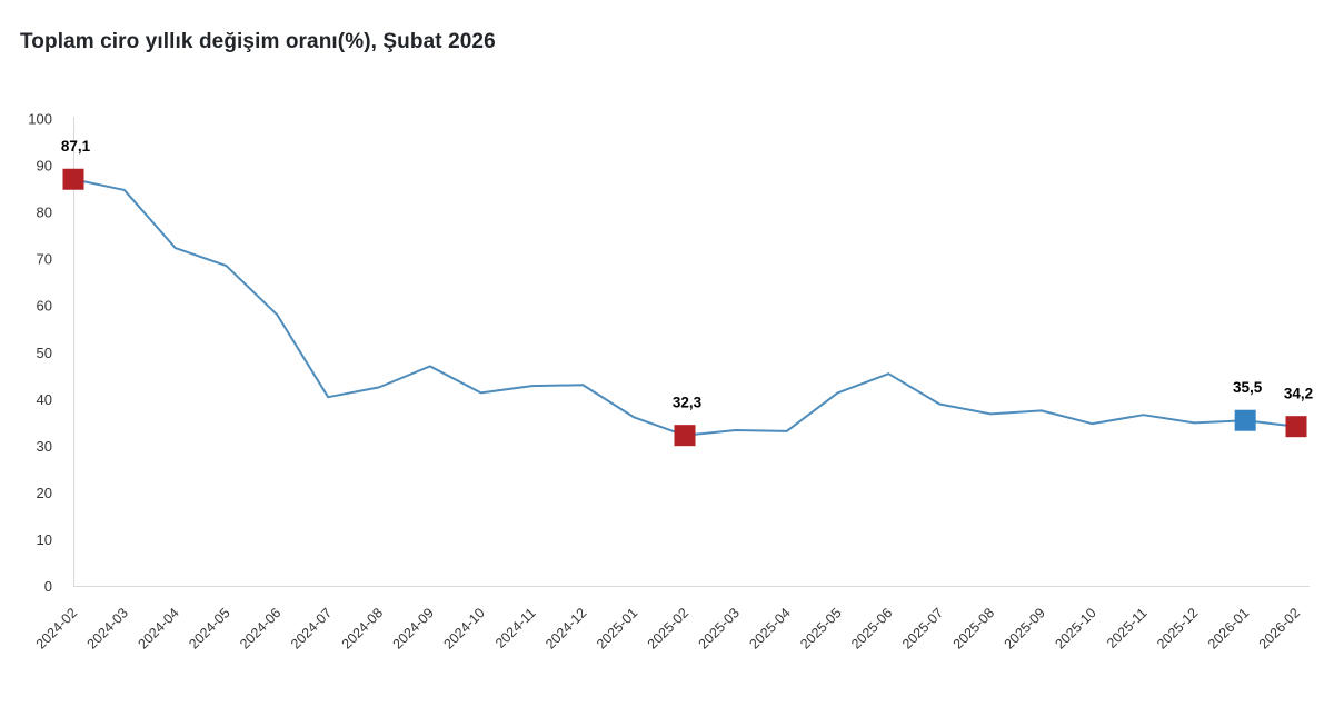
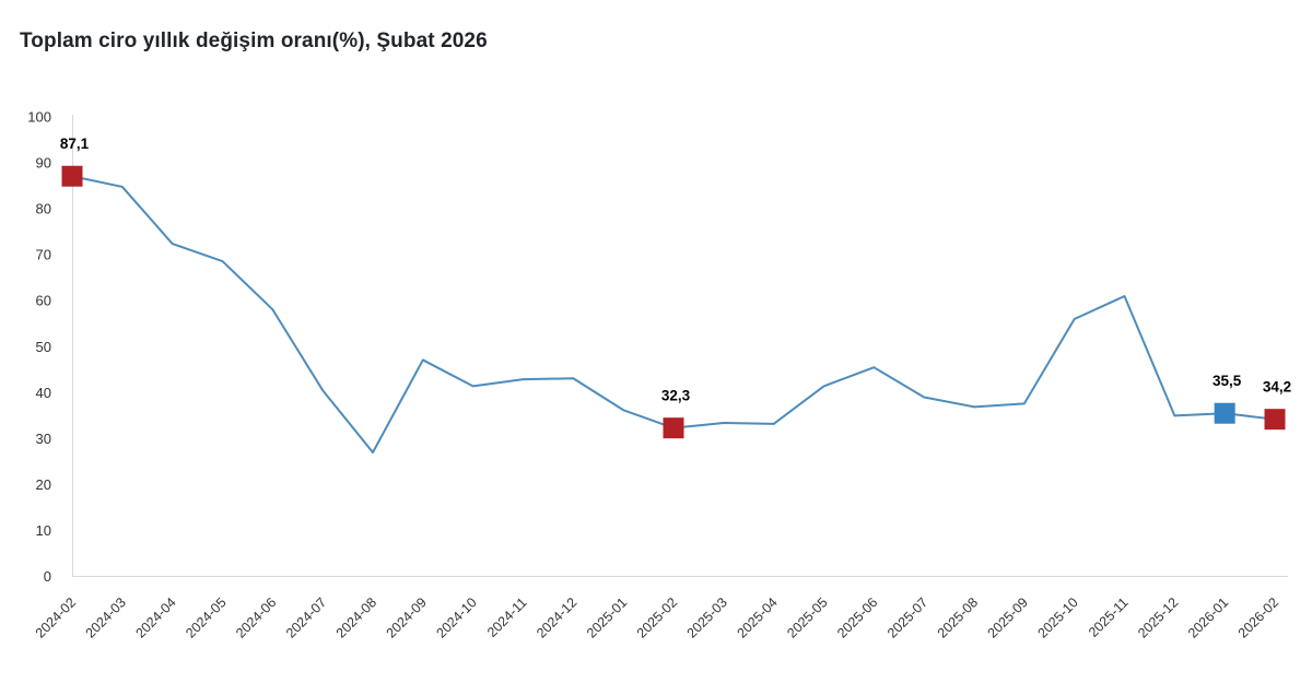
2024-08: 43 -> 27
2025-10: 35 -> 56
2025-11: 37 -> 61
